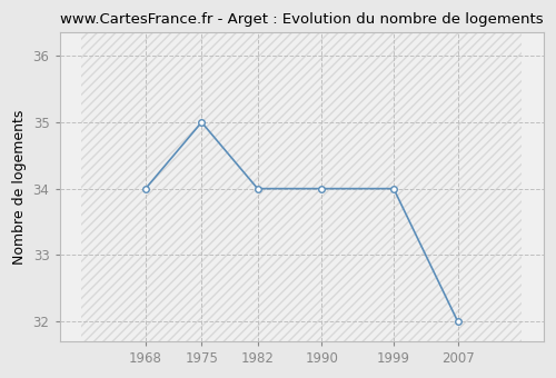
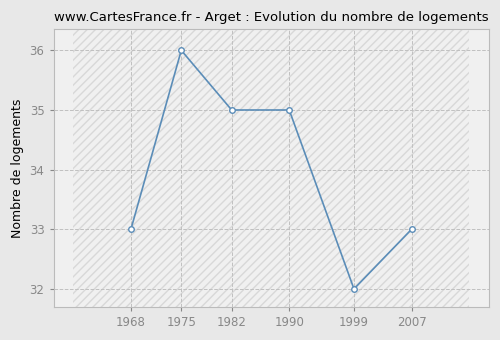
1968: 34 -> 33
1975: 35 -> 36
1982: 34 -> 35
1990: 34 -> 35
1999: 34 -> 32
2007: 32 -> 33
